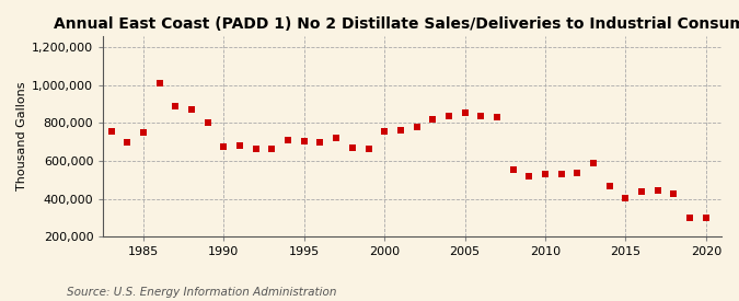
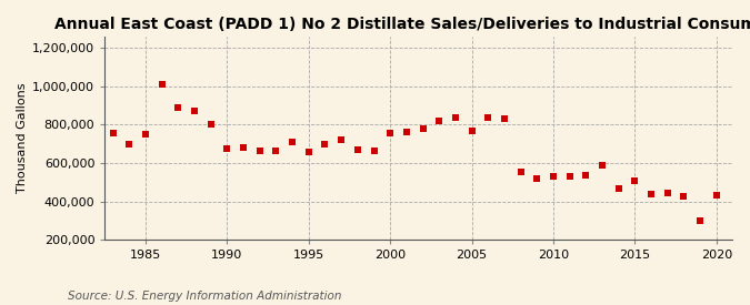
1995: 700,000 -> 660,000
2005: 860,000 -> 770,000
2015: 400,000 -> 510,000
2020: 300,000 -> 430,000
